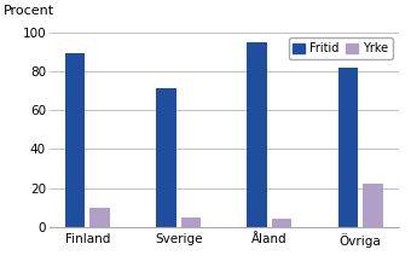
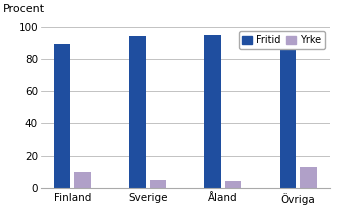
Fritid/Sverige: 71 -> 94
Fritid/Övriga: 82 -> 87
Yrke/Övriga: 22 -> 13
